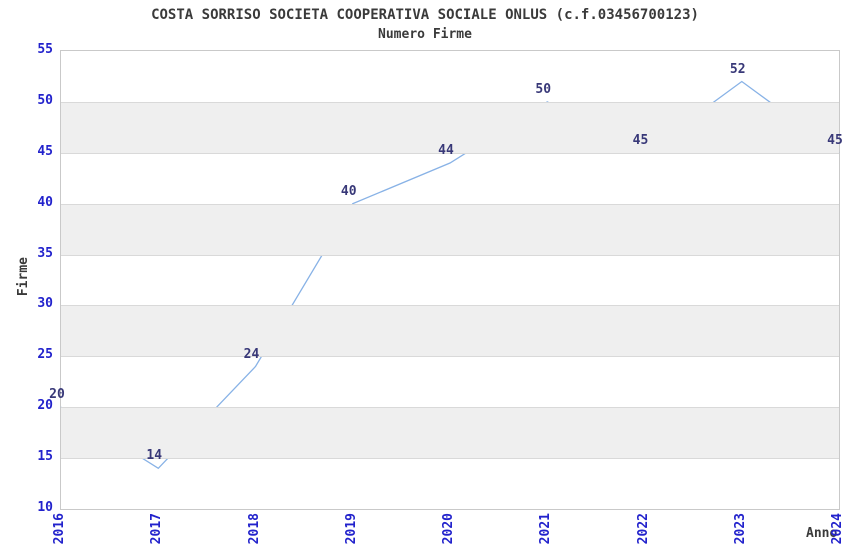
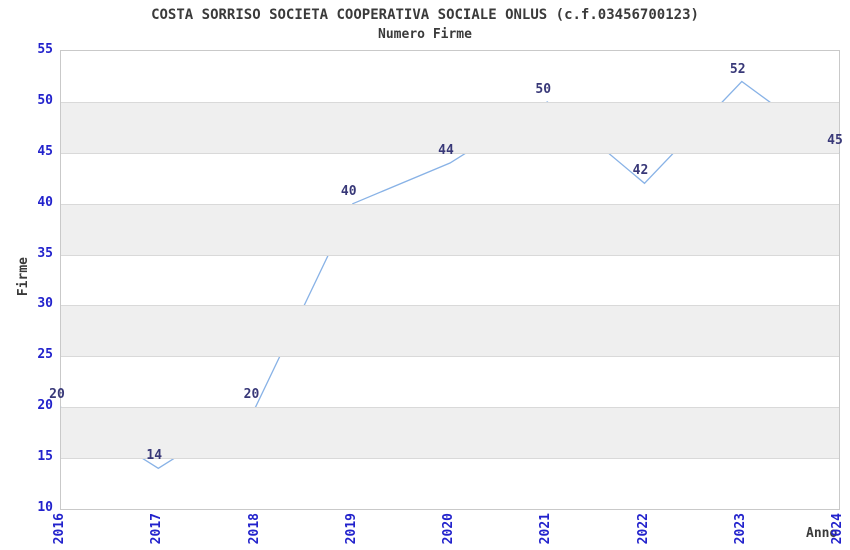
2018: 24 -> 20
2022: 45 -> 42
